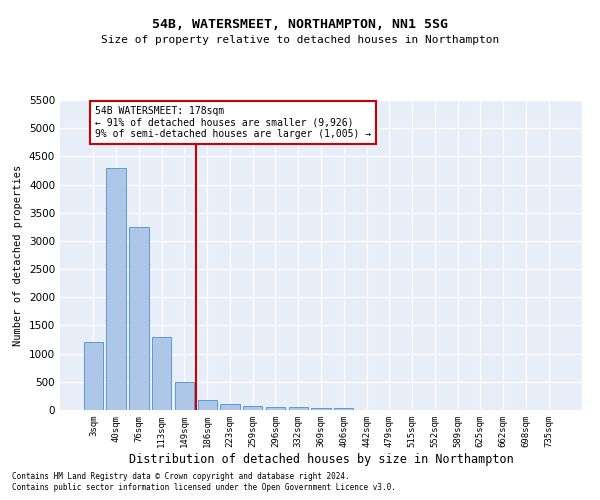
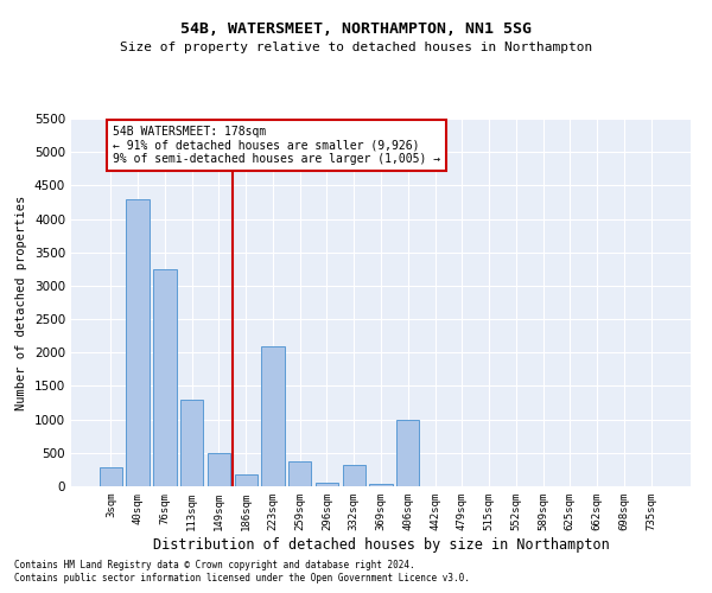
3sqm: 1200 -> 280
223sqm: 100 -> 2100
259sqm: 80 -> 380
332sqm: 50 -> 320
406sqm: 30 -> 1000
